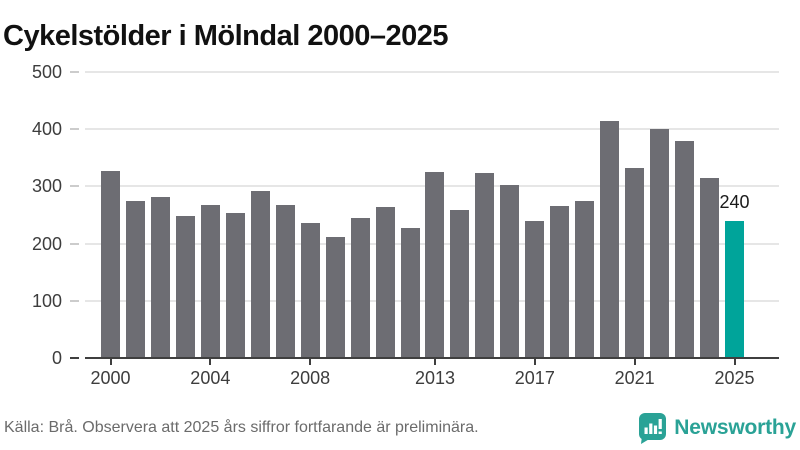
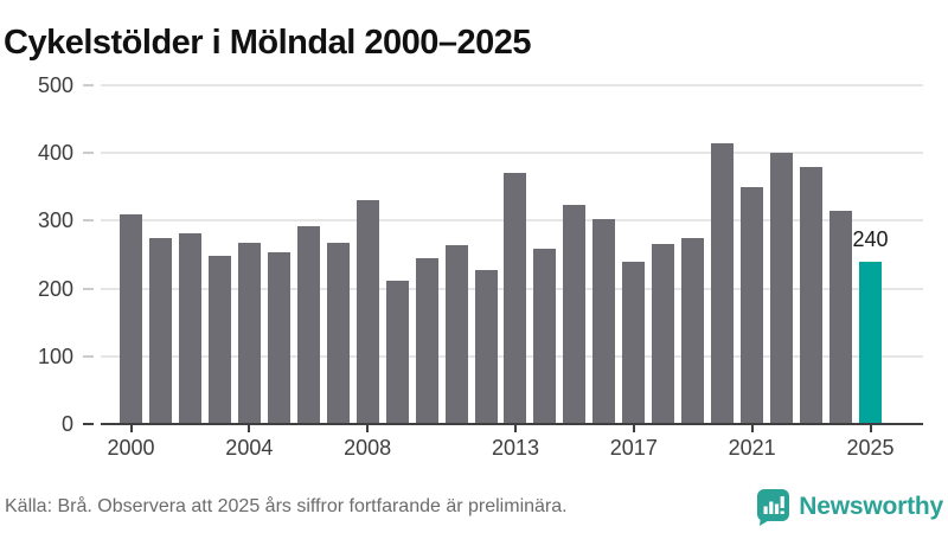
2000: 330 -> 310
2008: 240 -> 330
2013: 320 -> 370
2021: 330 -> 350
